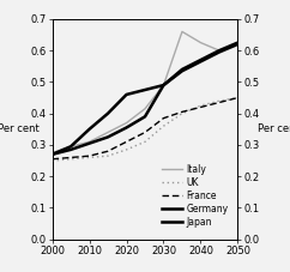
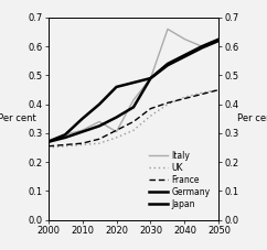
Italy/2020: 0.370 -> 0.305
